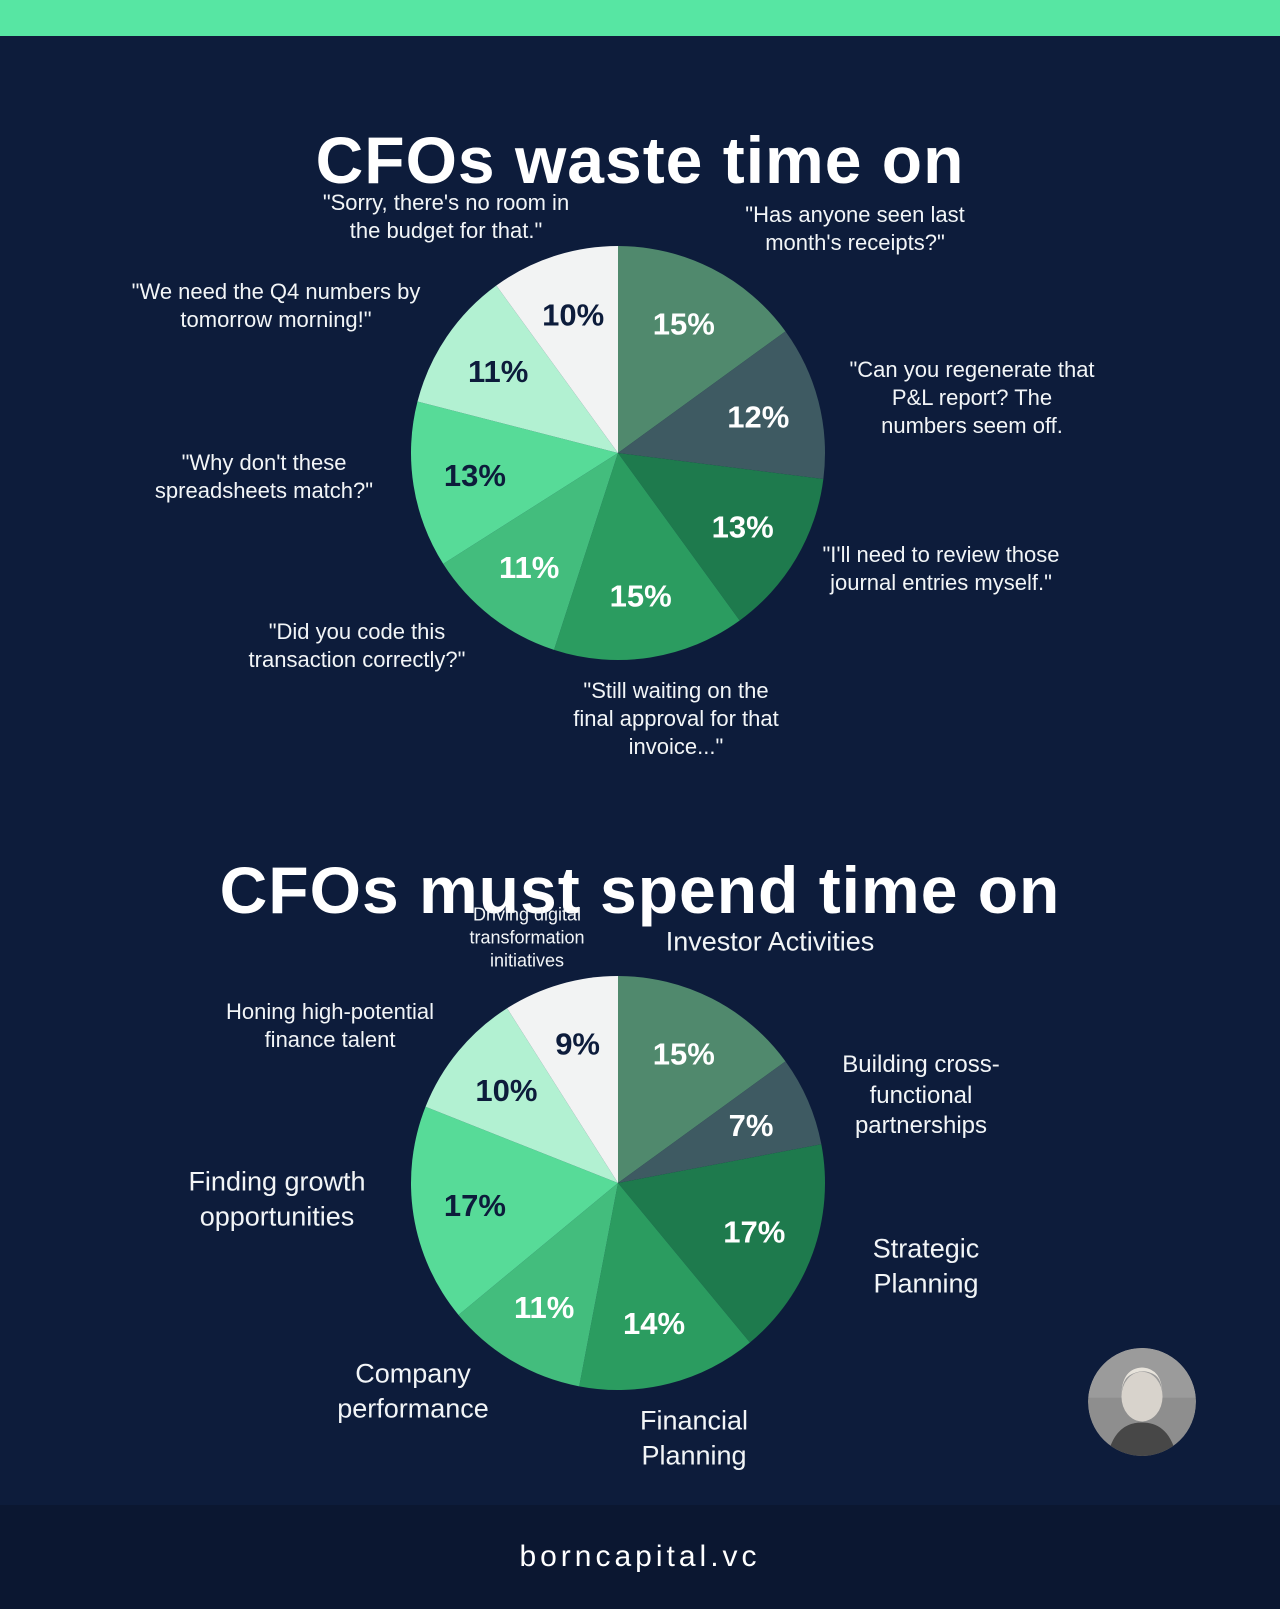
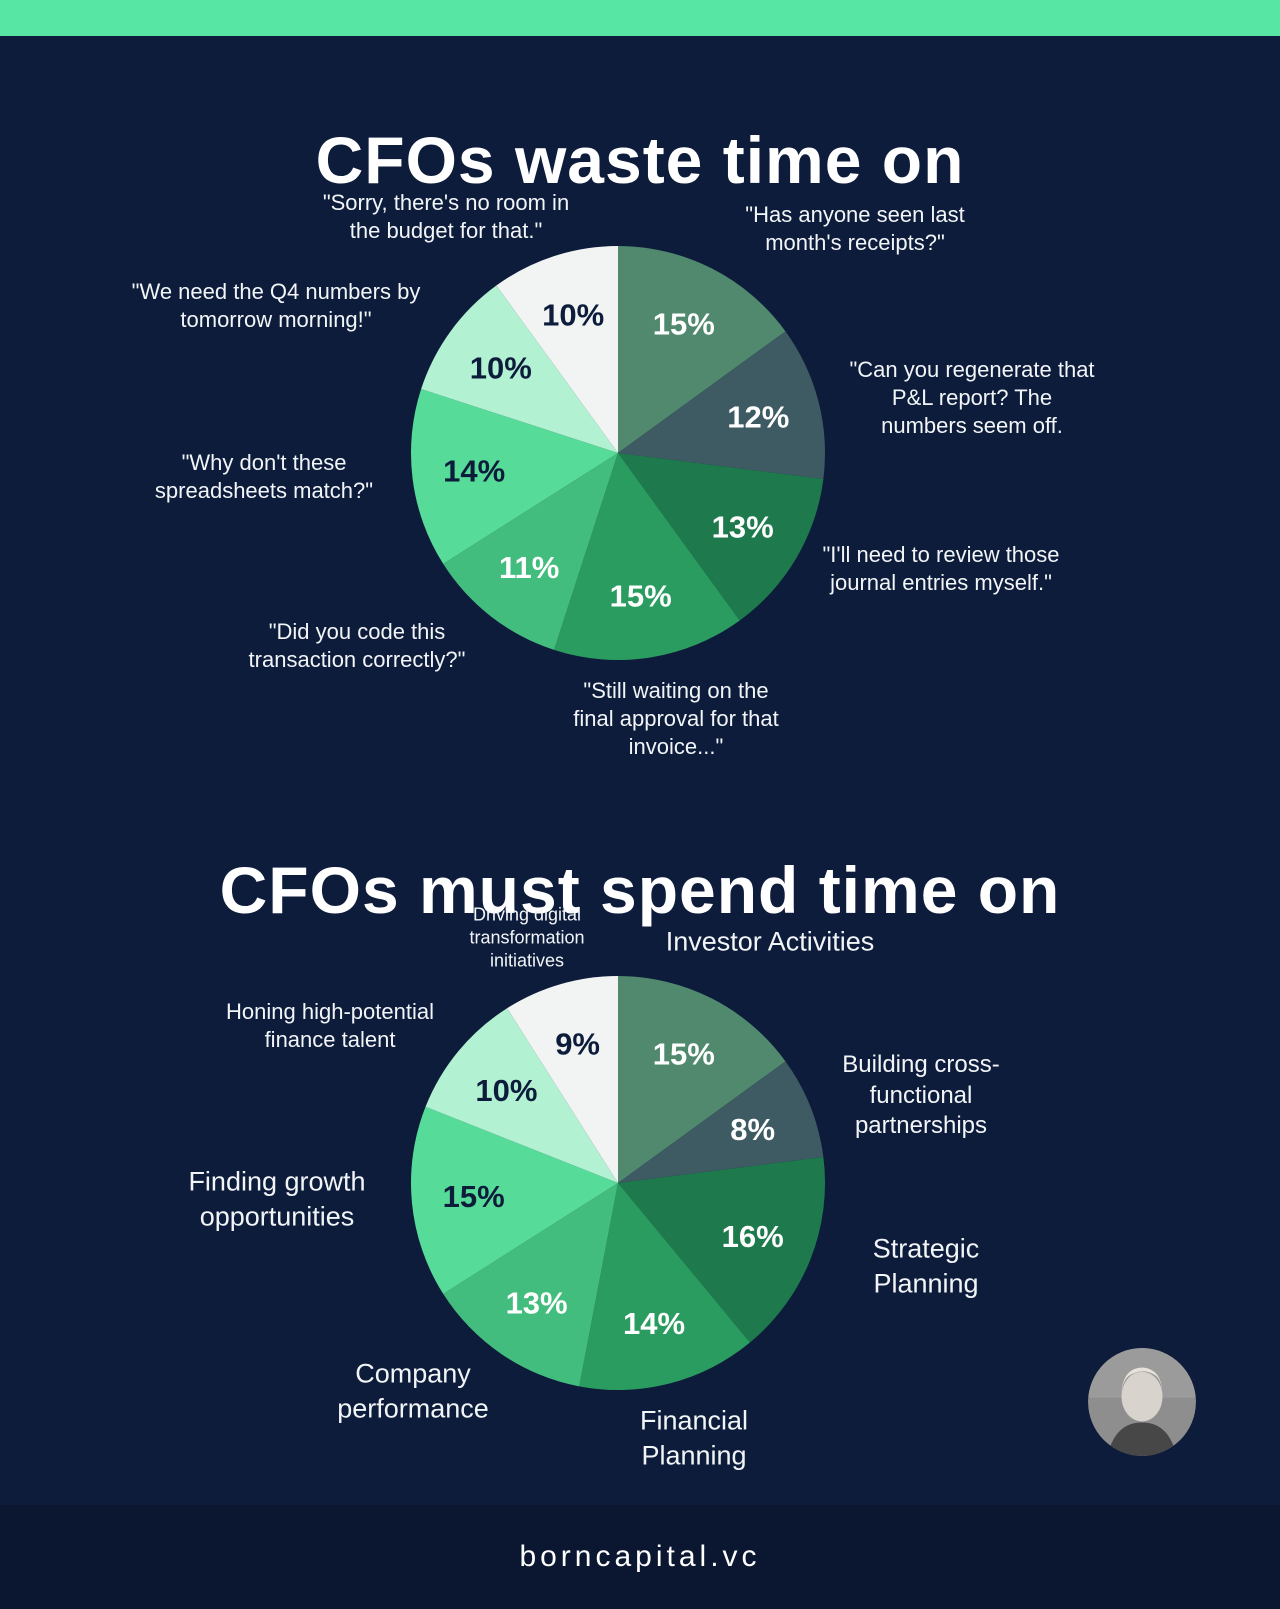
CFOs waste time on/"Why don't these spreadsheets match?": 13% -> 14%
CFOs waste time on/"We need the Q4 numbers by tomorrow morning!": 11% -> 10%
CFOs must spend time on/Building cross-functional partnerships: 7% -> 8%
CFOs must spend time on/Strategic Planning: 17% -> 16%
CFOs must spend time on/Company performance: 11% -> 13%
CFOs must spend time on/Finding growth opportunities: 17% -> 15%
